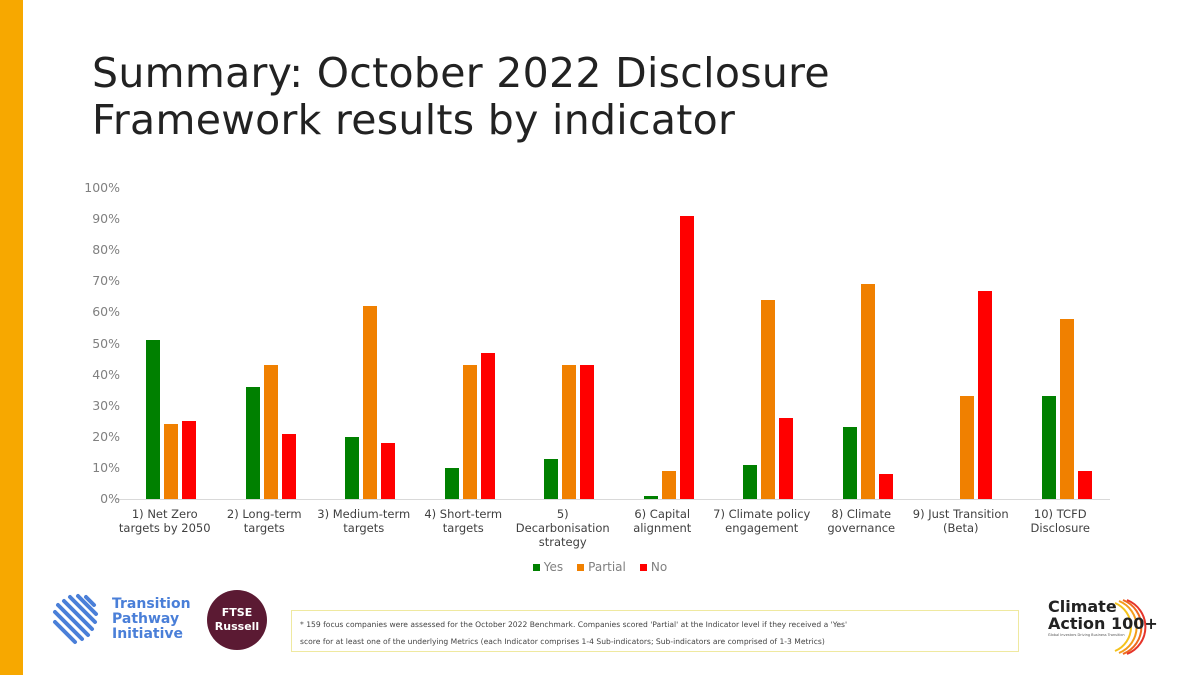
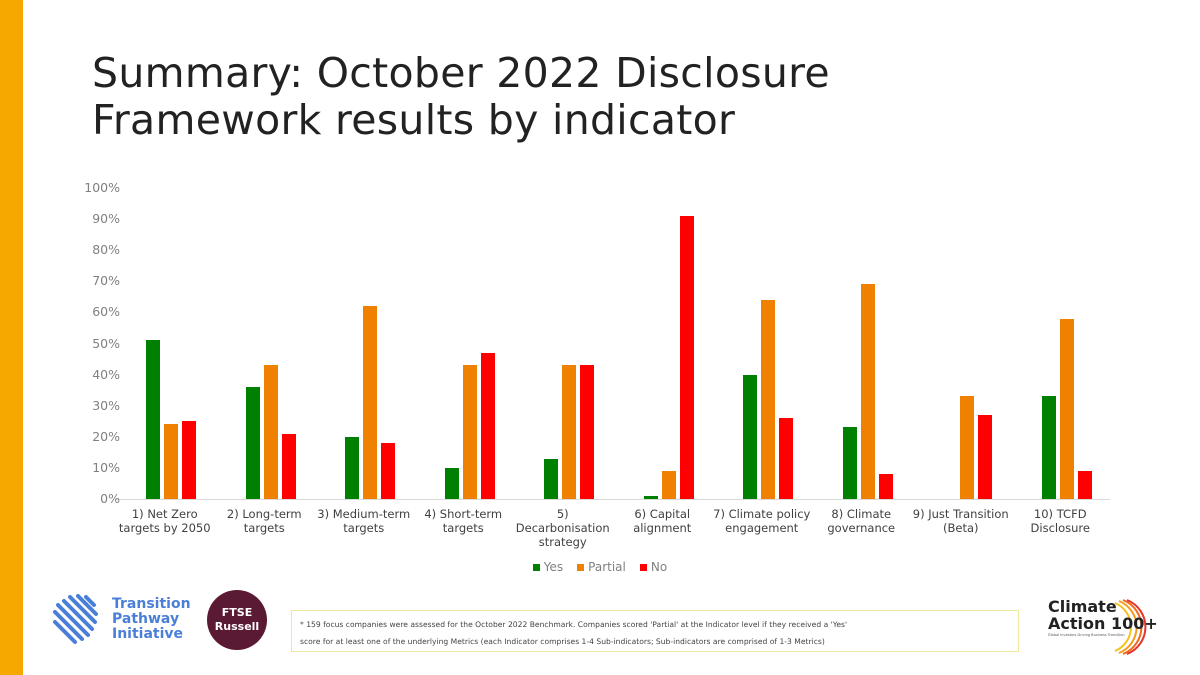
Yes/7) Climate policy engagement: 11% -> 40%
No/9) Just Transition (Beta): 67% -> 27%
